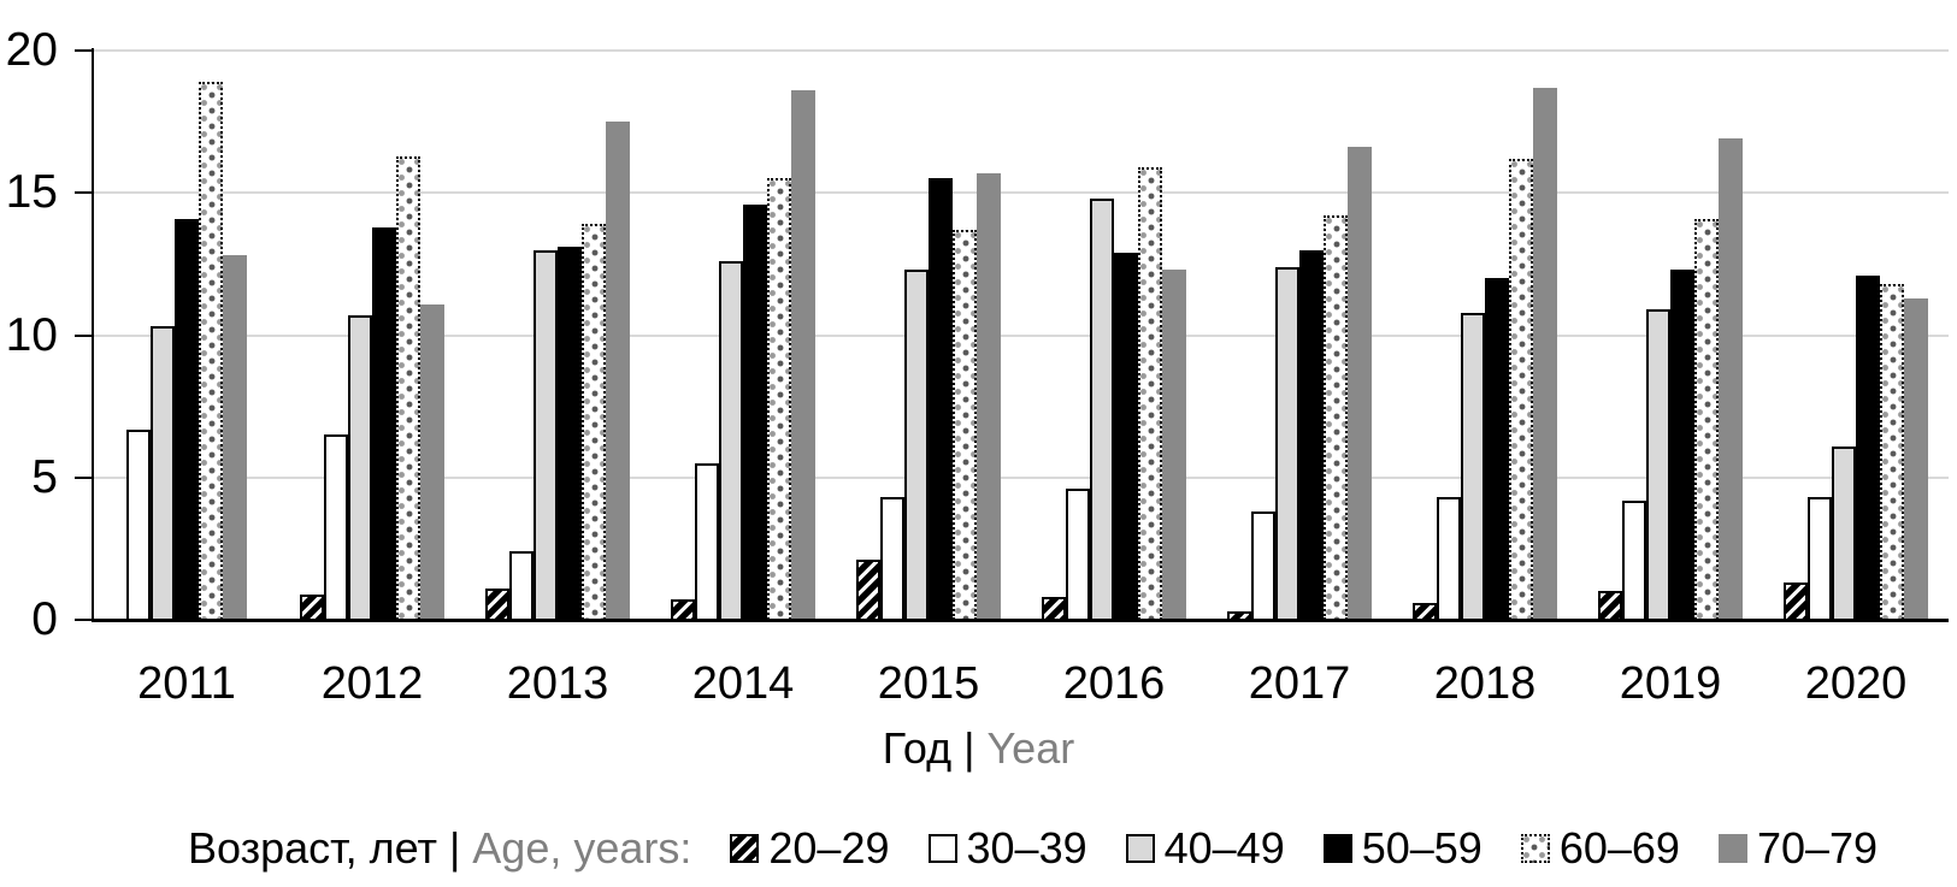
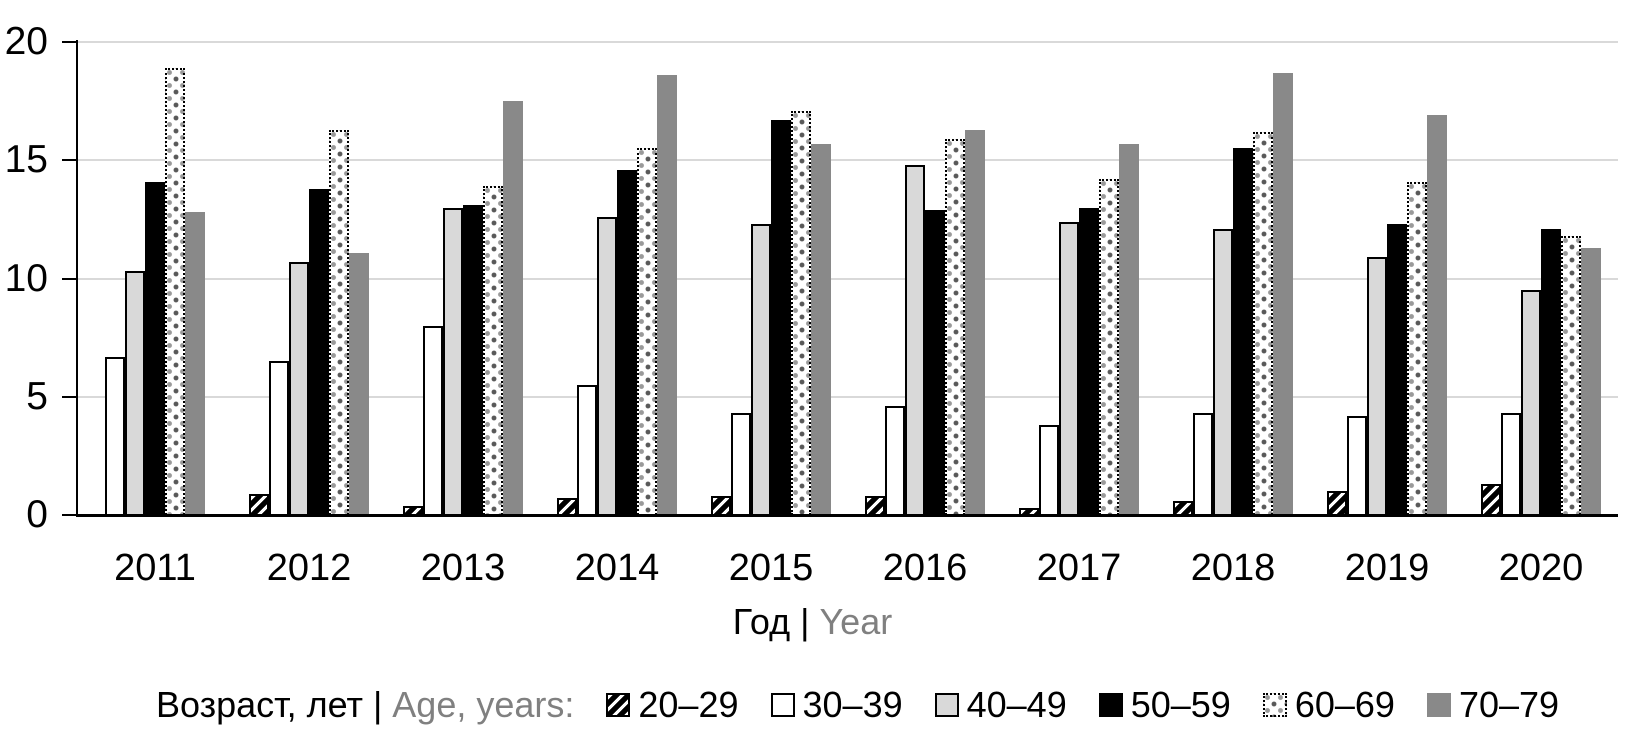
20–29/2013: 1.1 -> 0.4
30–39/2013: 2.4 -> 8.0
20–29/2015: 2.1 -> 0.8
50–59/2015: 15.5 -> 16.7
60–69/2015: 13.7 -> 17.1
70–79/2016: 12.3 -> 16.3
70–79/2017: 16.6 -> 15.7
40–49/2018: 10.8 -> 12.1
50–59/2018: 12.0 -> 15.5
40–49/2020: 6.1 -> 9.5
